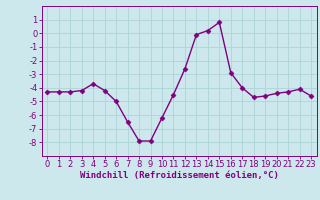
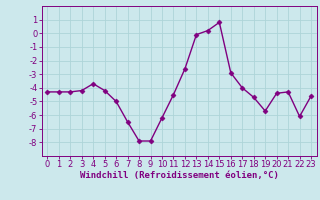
19: -4.6 -> -5.7
22: -4.1 -> -6.1
